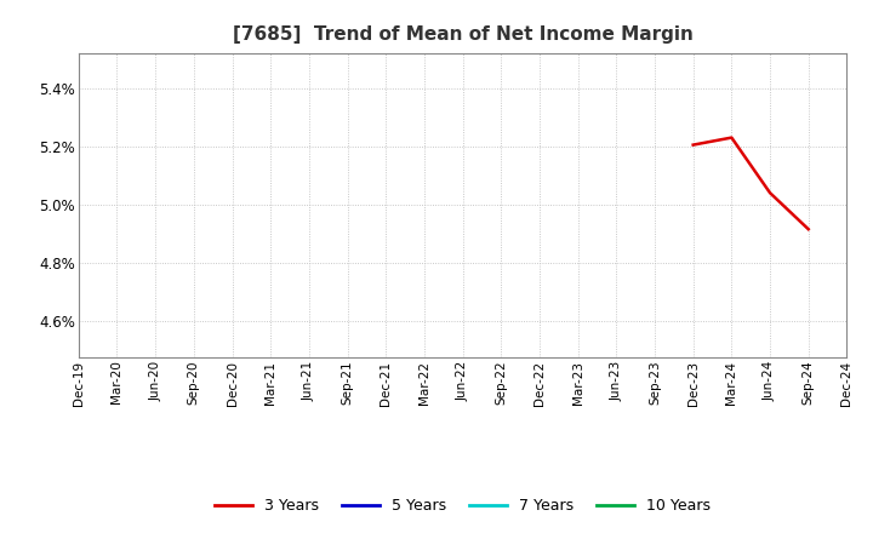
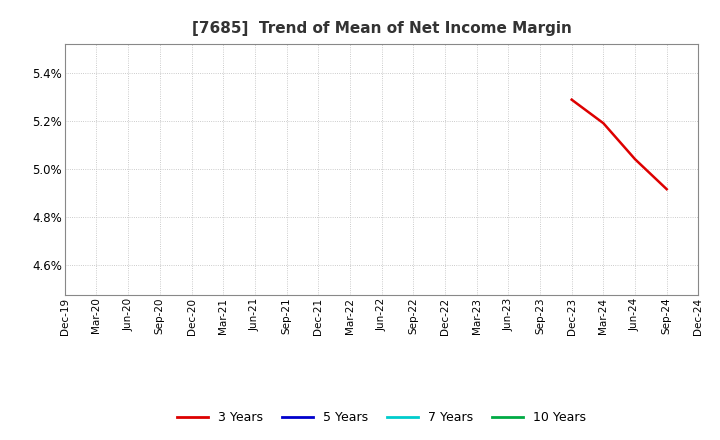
Dec-23: 5.205% -> 5.288%
Mar-24: 5.230% -> 5.190%
